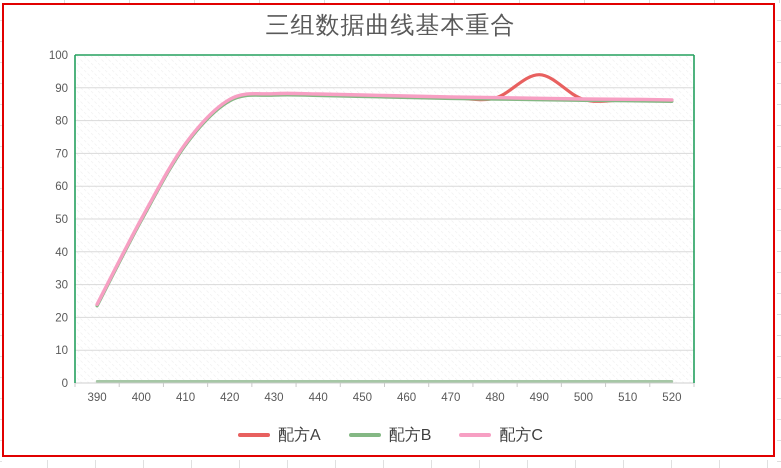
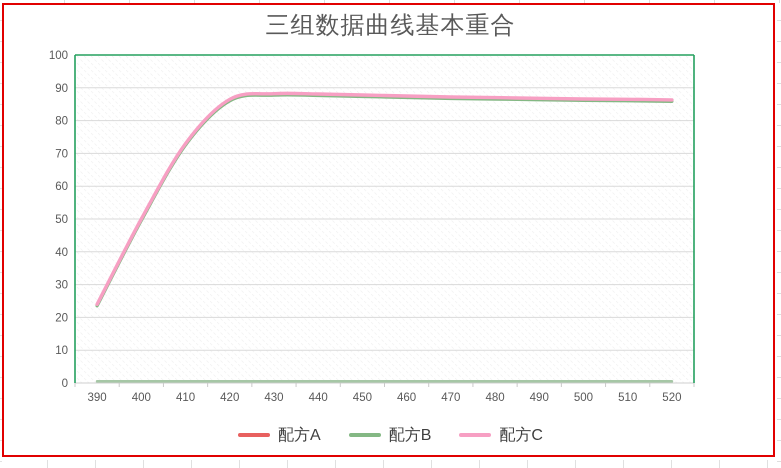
配方A/490: 94 -> 87
